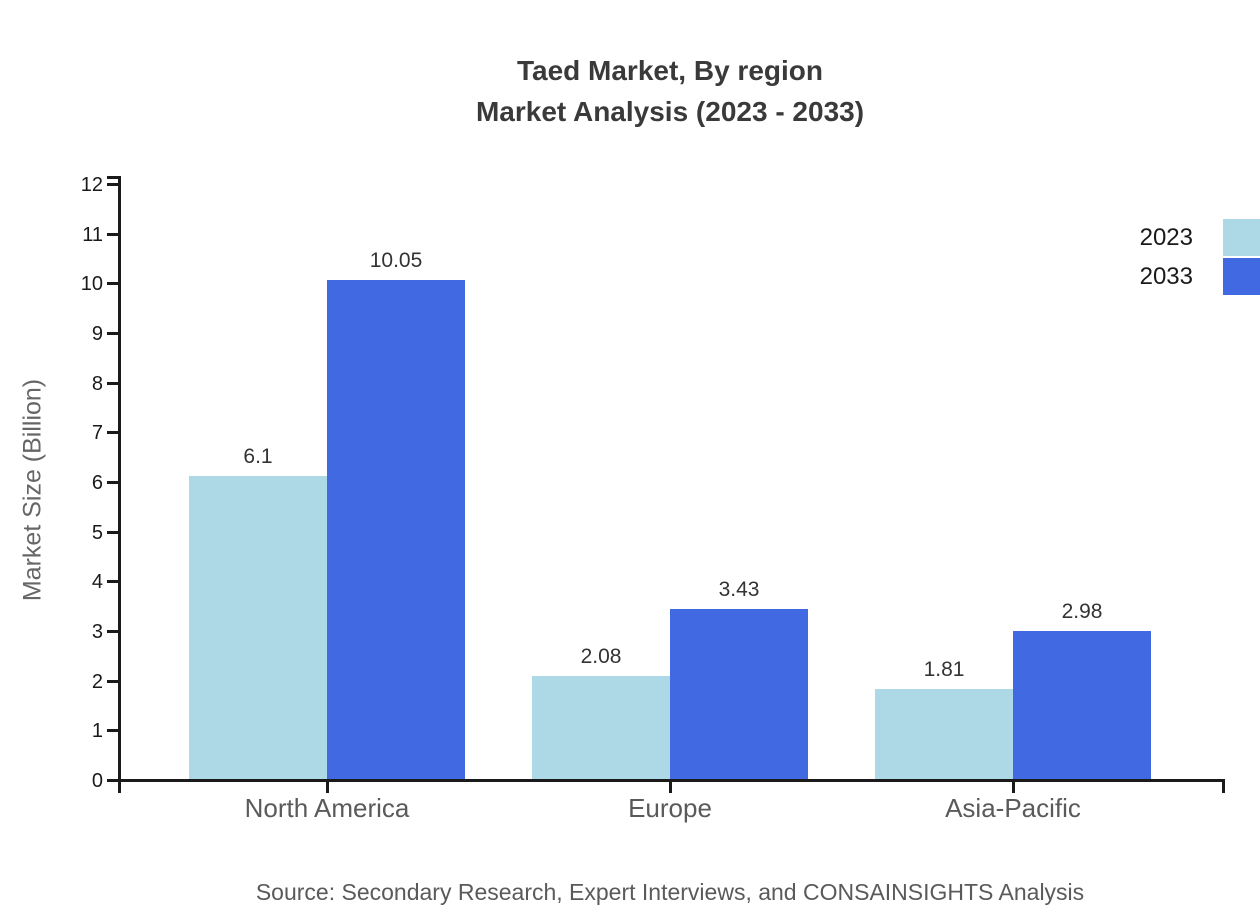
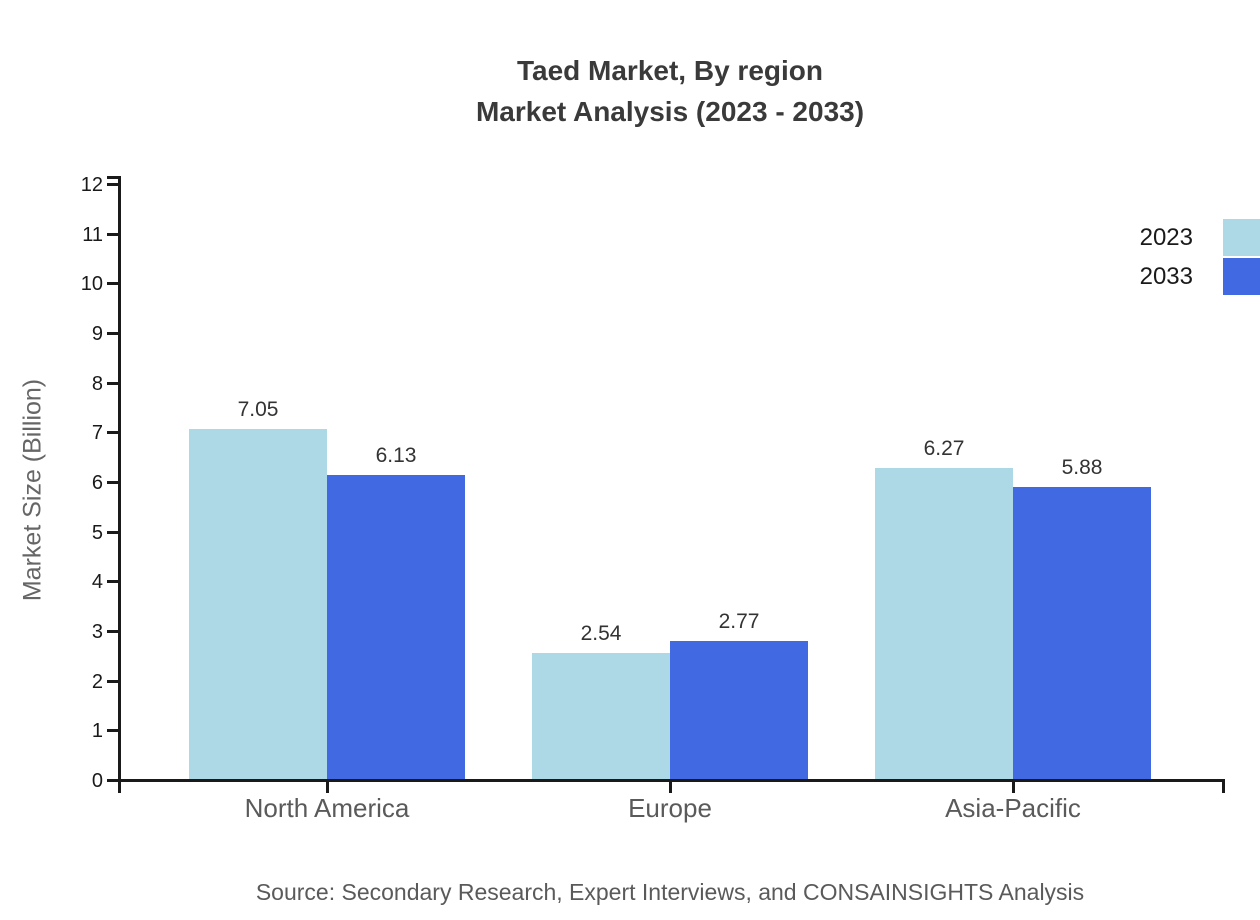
2023/North America: 6.1 -> 7.05
2033/North America: 10.05 -> 6.13
2023/Europe: 2.08 -> 2.54
2033/Europe: 3.43 -> 2.77
2023/Asia-Pacific: 1.81 -> 6.27
2033/Asia-Pacific: 2.98 -> 5.88
